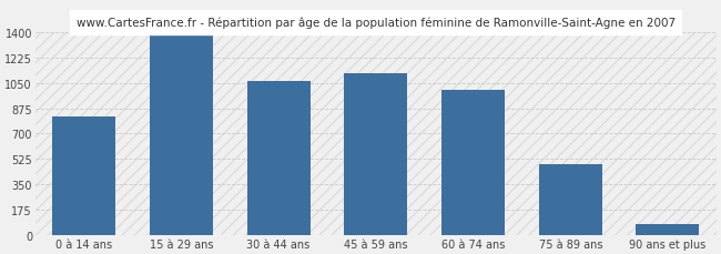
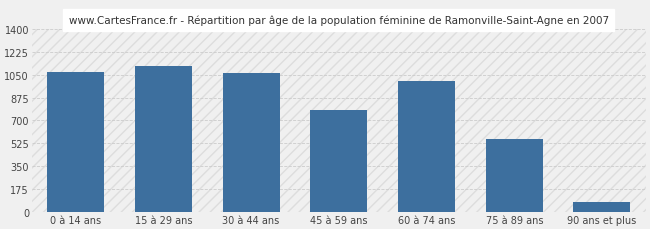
0 à 14 ans: 820 -> 1070
15 à 29 ans: 1380 -> 1120
45 à 59 ans: 1120 -> 780
75 à 89 ans: 490 -> 560
